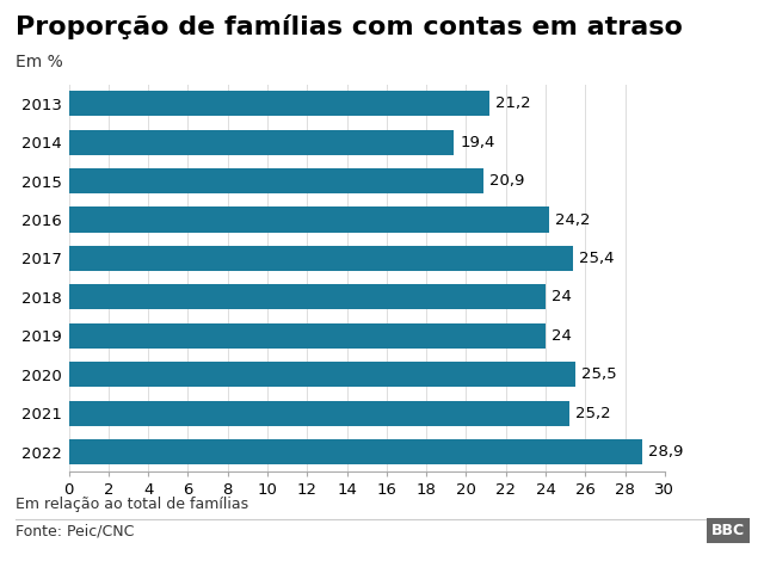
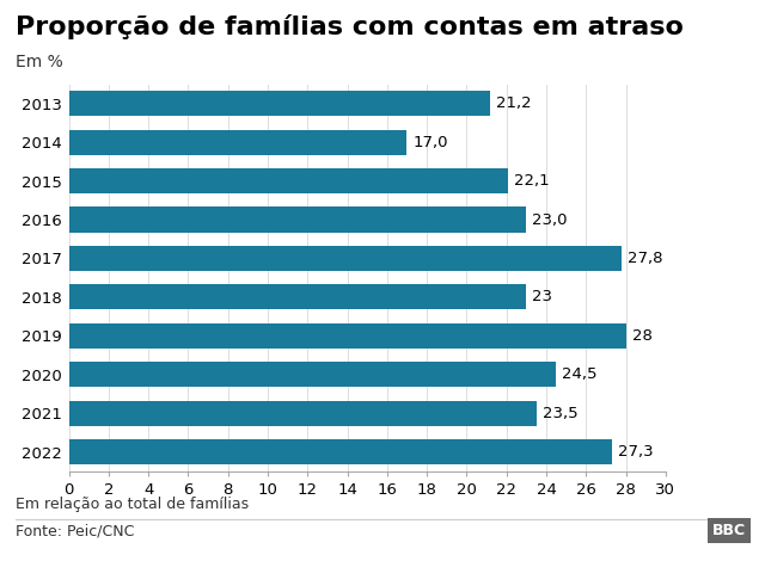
2014: 19,4 -> 17,0
2015: 20,9 -> 22,1
2016: 24 -> 23
2017: 25,4 -> 27,8
2018: 24 -> 23
2019: 24 -> 28
2020: 25,5 -> 24,5
2021: 25,2 -> 23,5
2022: 28,9 -> 27,3
